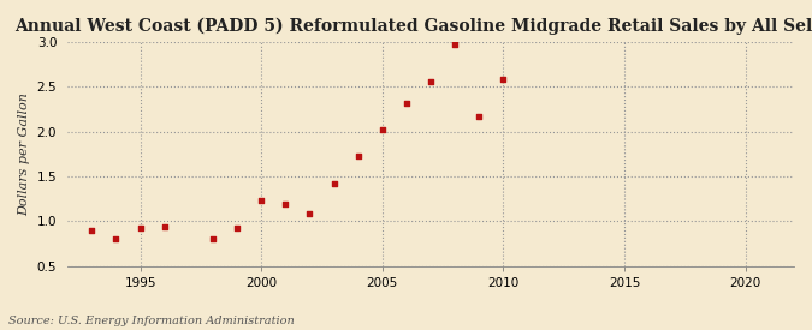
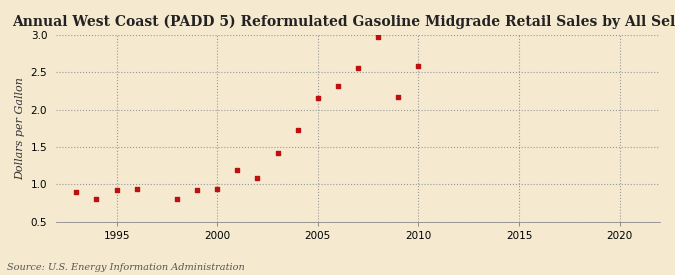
2000: 1.23 -> 0.94
2005: 2.02 -> 2.16
